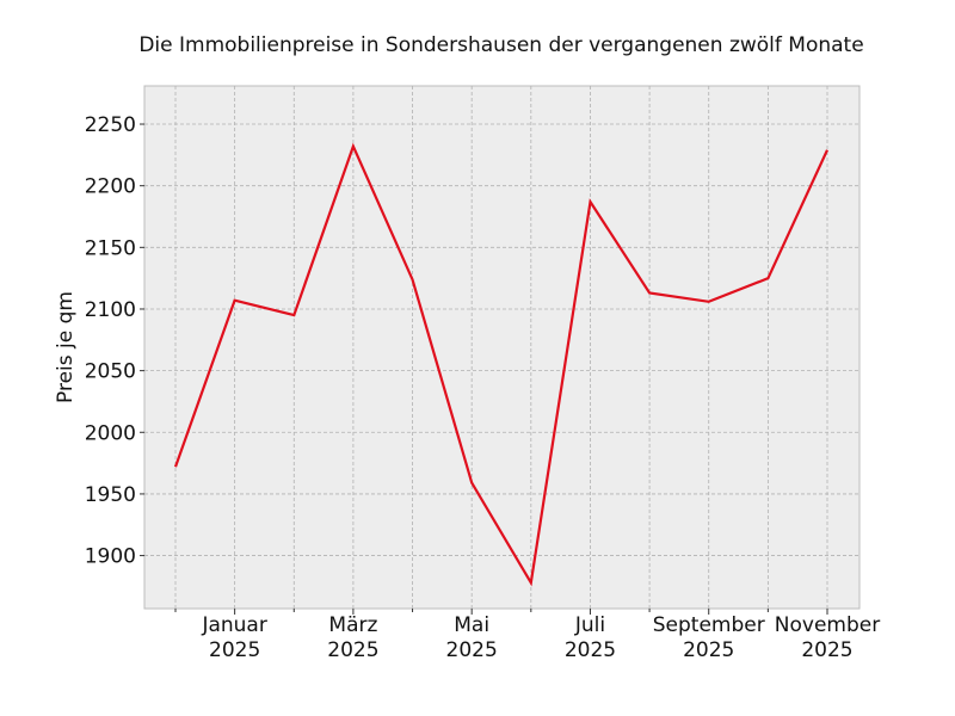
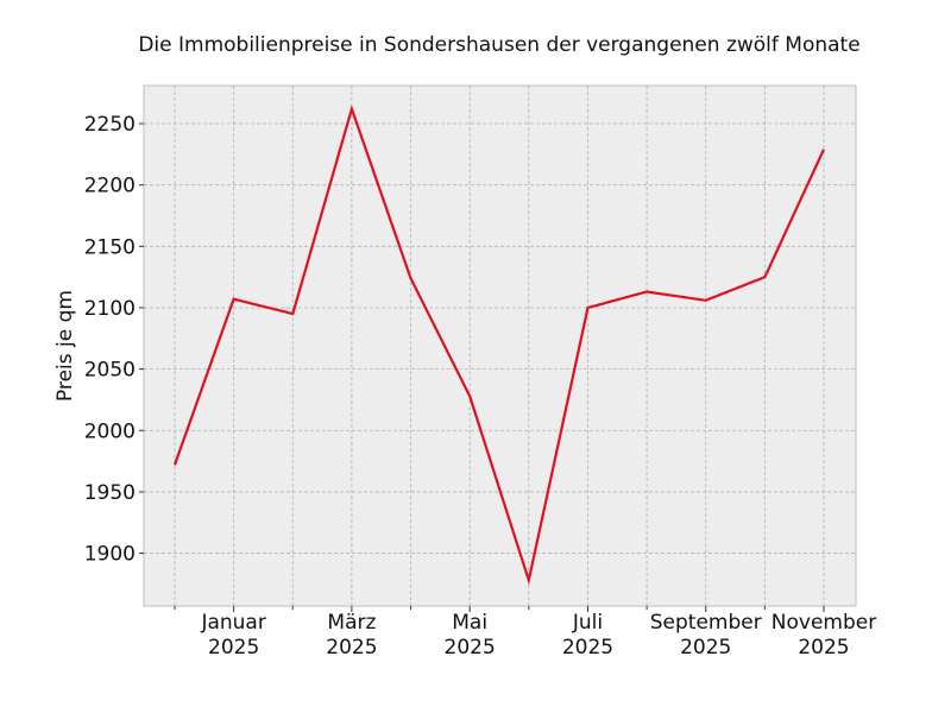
März 2025: 2232 -> 2262
Mai 2025: 1959 -> 2028
Juli 2025: 2187 -> 2100
